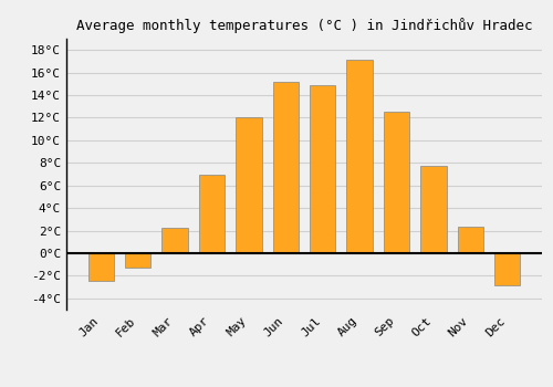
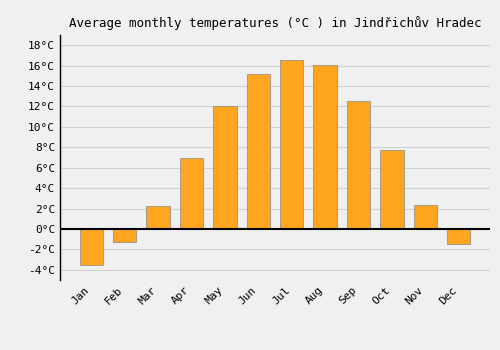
Jan: -2.5°C -> -3.5°C
Jul: 14.9°C -> 16.6°C
Aug: 17.1°C -> 16.1°C
Dec: -2.8°C -> -1.5°C
